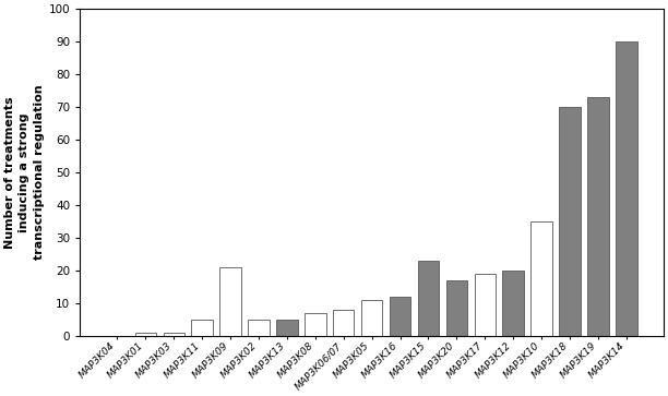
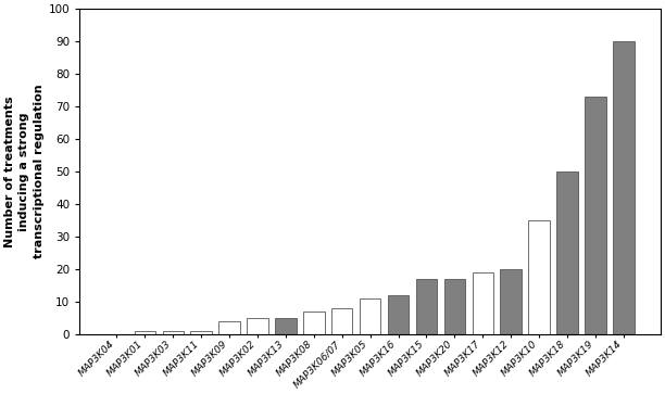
MAP3K11: 5 -> 1
MAP3K09: 21 -> 4
MAP3K15: 23 -> 17
MAP3K18: 70 -> 50
